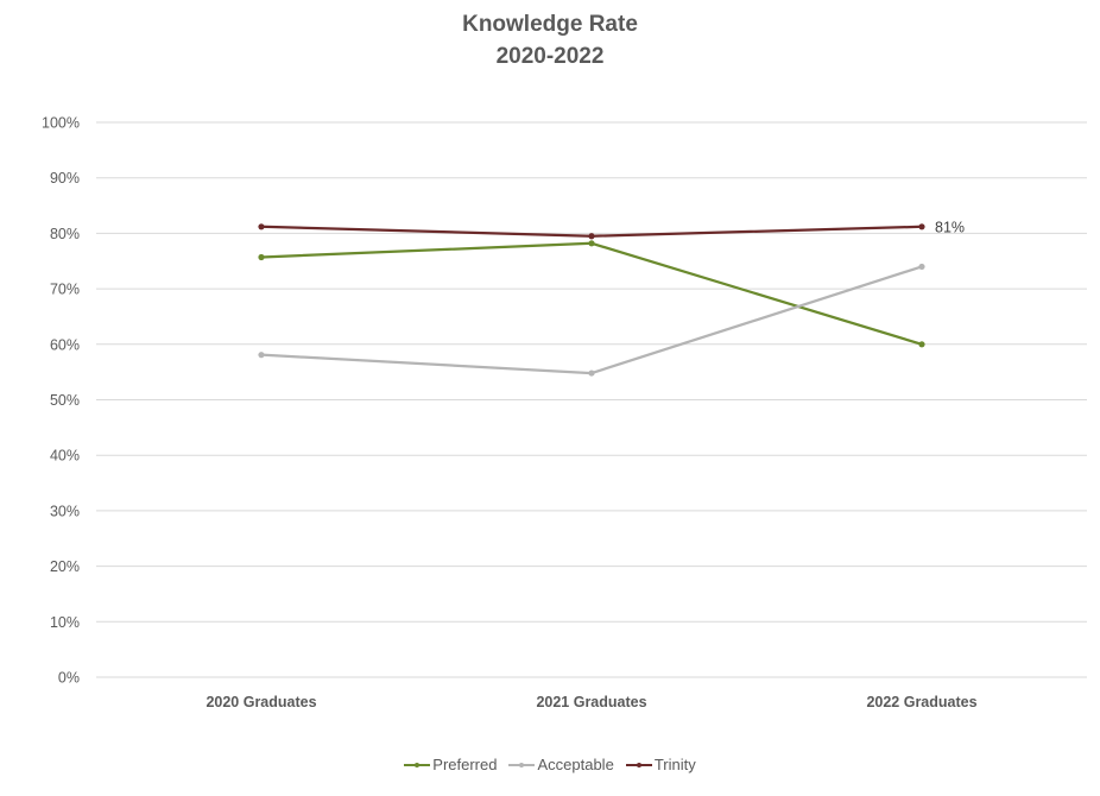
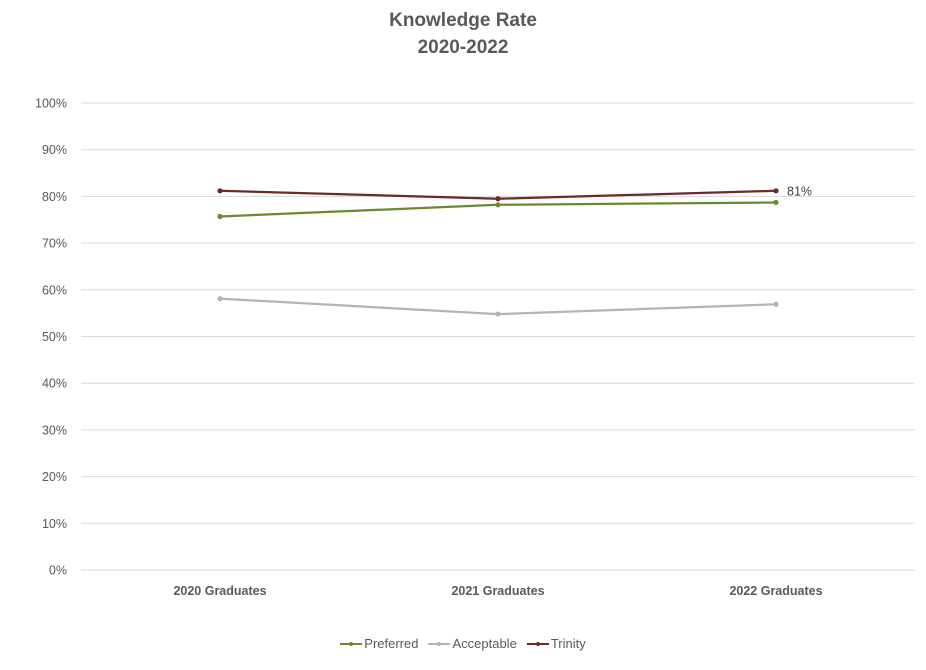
Preferred/2022 Graduates: 60% -> 79%
Acceptable/2022 Graduates: 74% -> 57%
